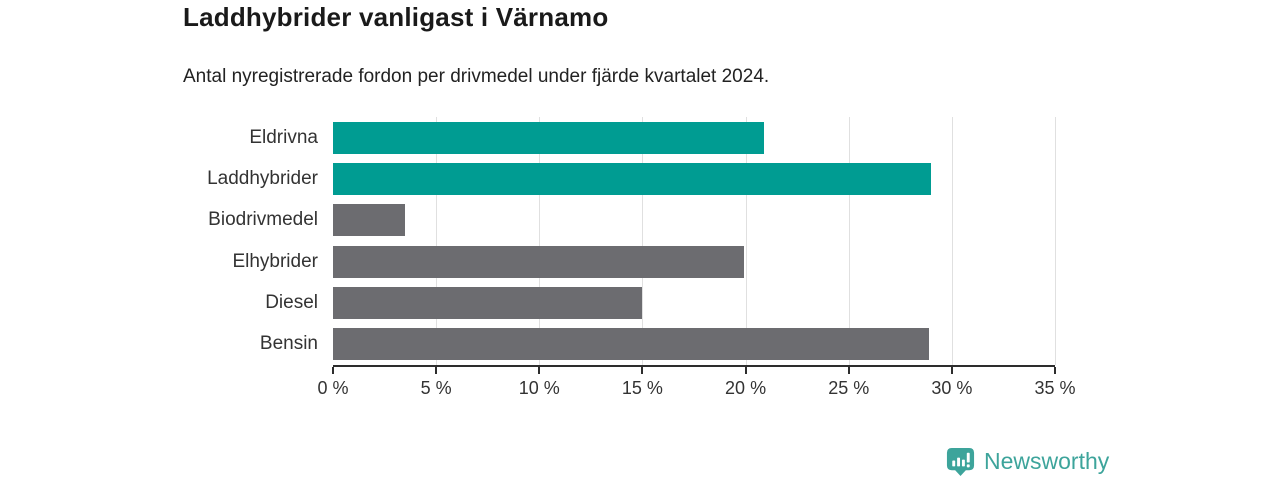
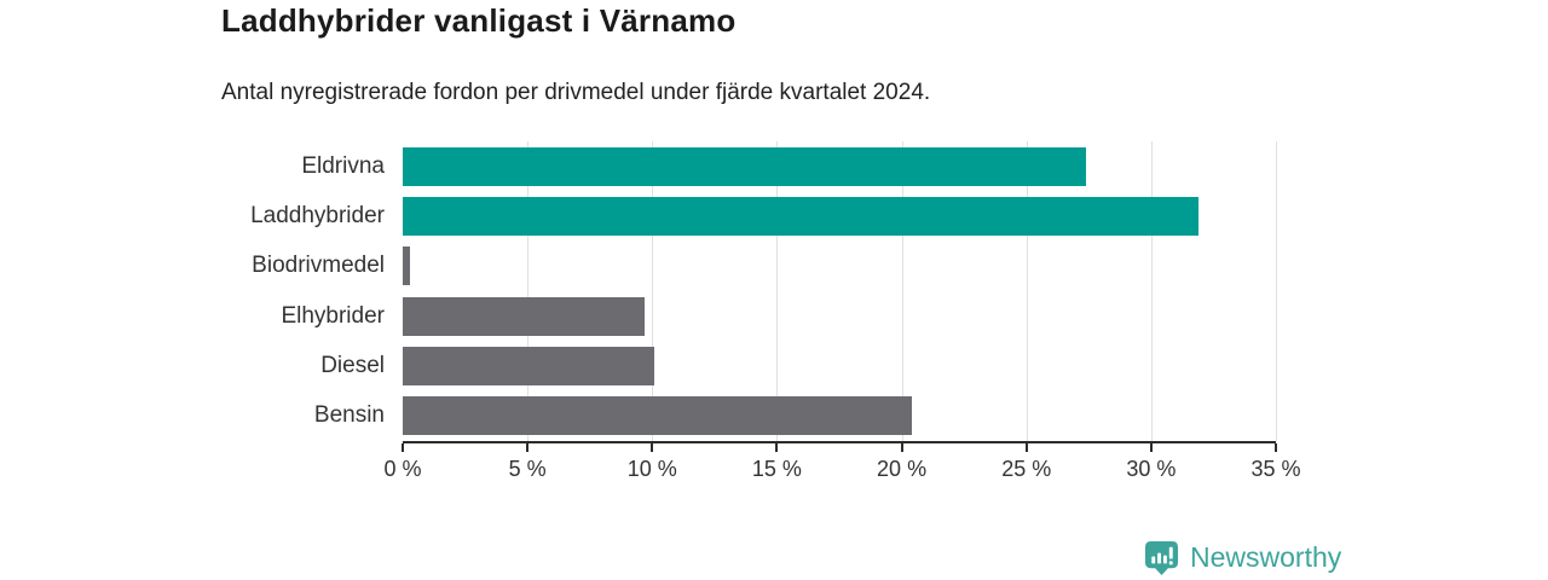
Eldrivna: 20.9% -> 27.4%
Laddhybrider: 29.0% -> 31.9%
Biodrivmedel: 3.5% -> 0.3%
Elhybrider: 19.9% -> 9.7%
Diesel: 15.0% -> 10.1%
Bensin: 28.9% -> 20.4%
